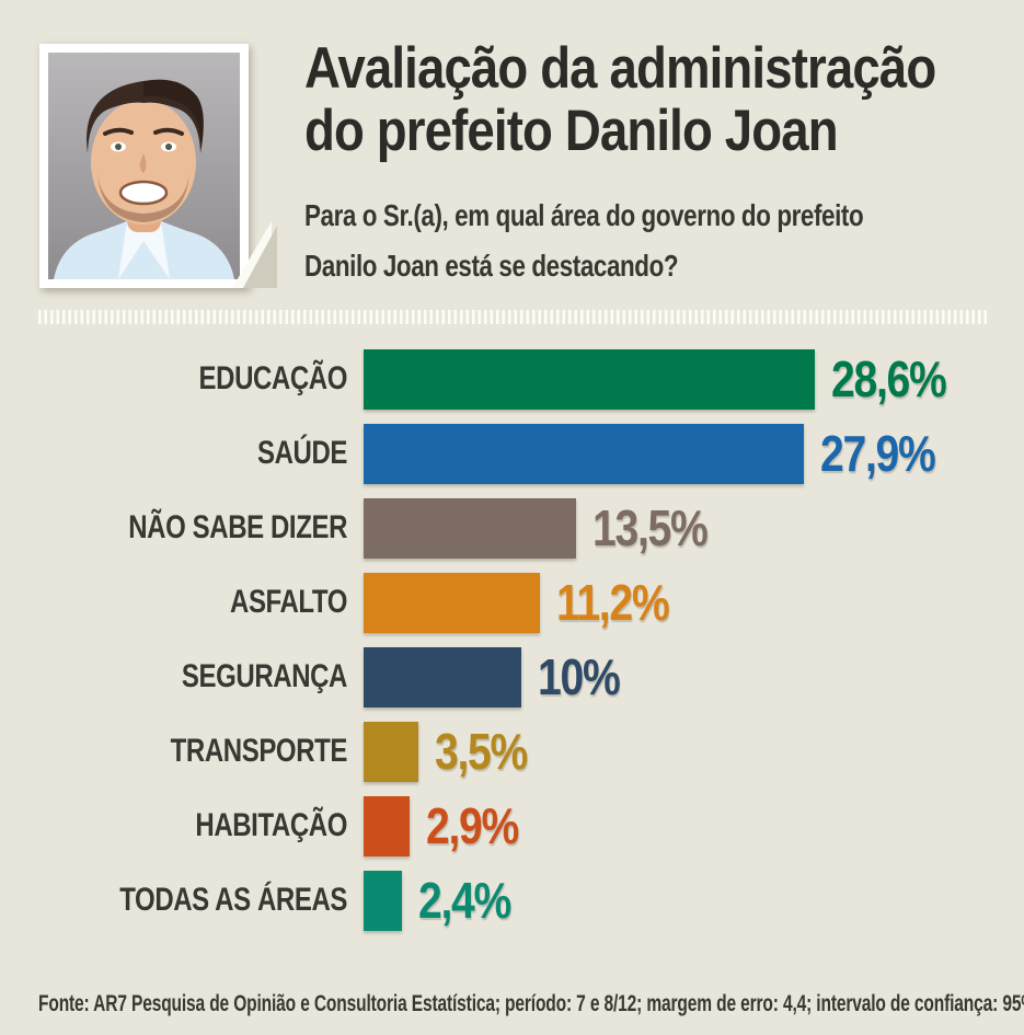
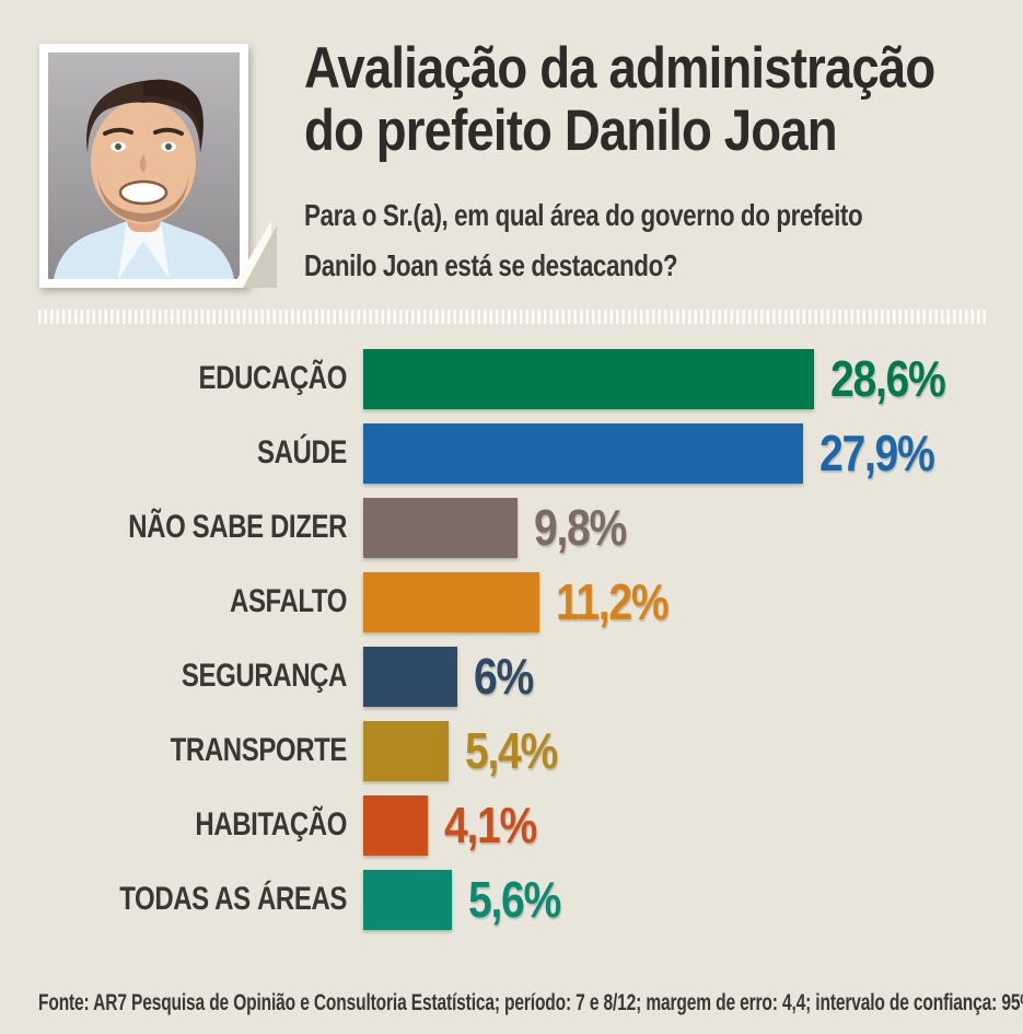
NÃO SABE DIZER: 13,5% -> 9,8%
SEGURANÇA: 10% -> 6%
TRANSPORTE: 3,5% -> 5,4%
HABITAÇÃO: 2,9% -> 4,1%
TODAS AS ÁREAS: 2,4% -> 5,6%
